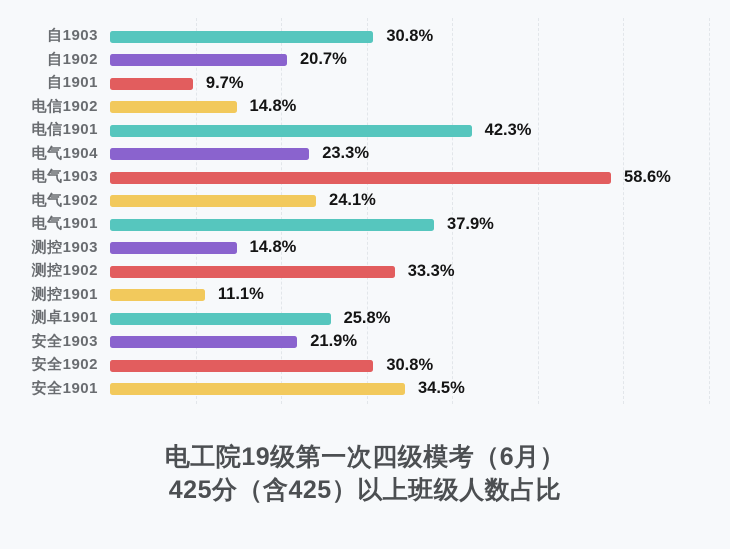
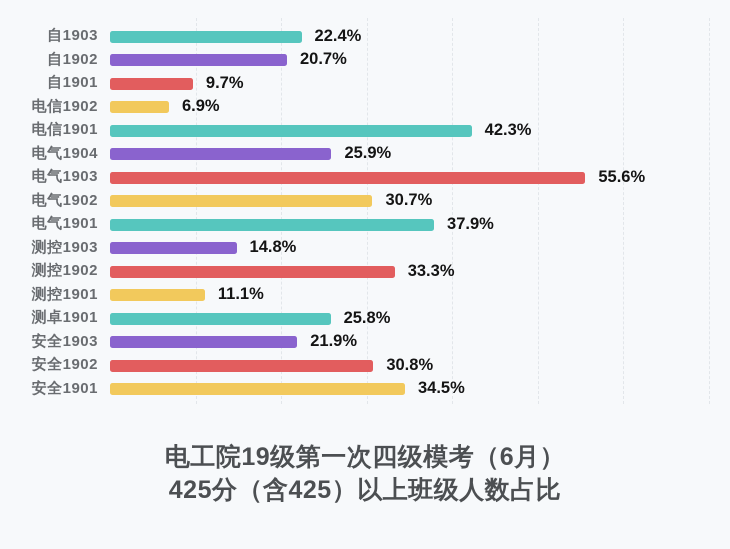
自1903: 30.8% -> 22.4%
电信1902: 14.8% -> 6.9%
电气1904: 23.3% -> 25.9%
电气1903: 58.6% -> 55.6%
电气1902: 24.1% -> 30.7%
